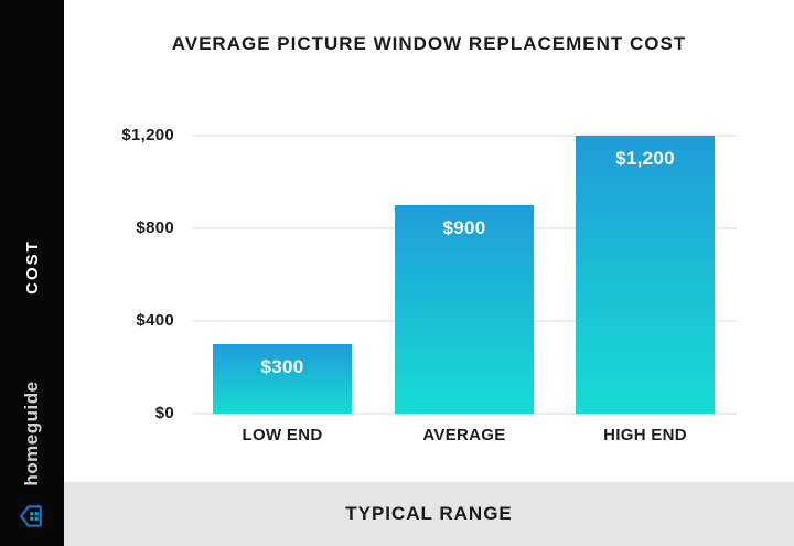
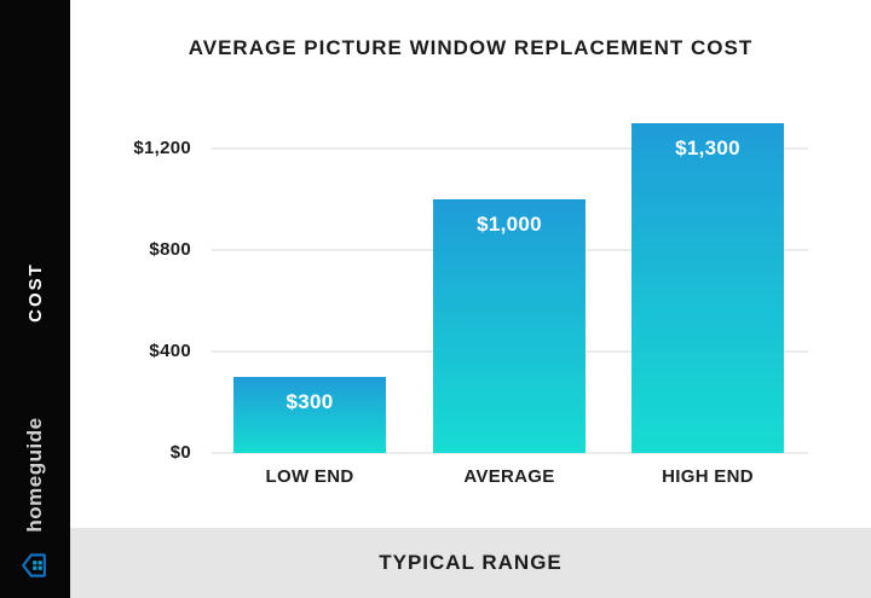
AVERAGE: $900 -> $1,000
HIGH END: $1,200 -> $1,300
